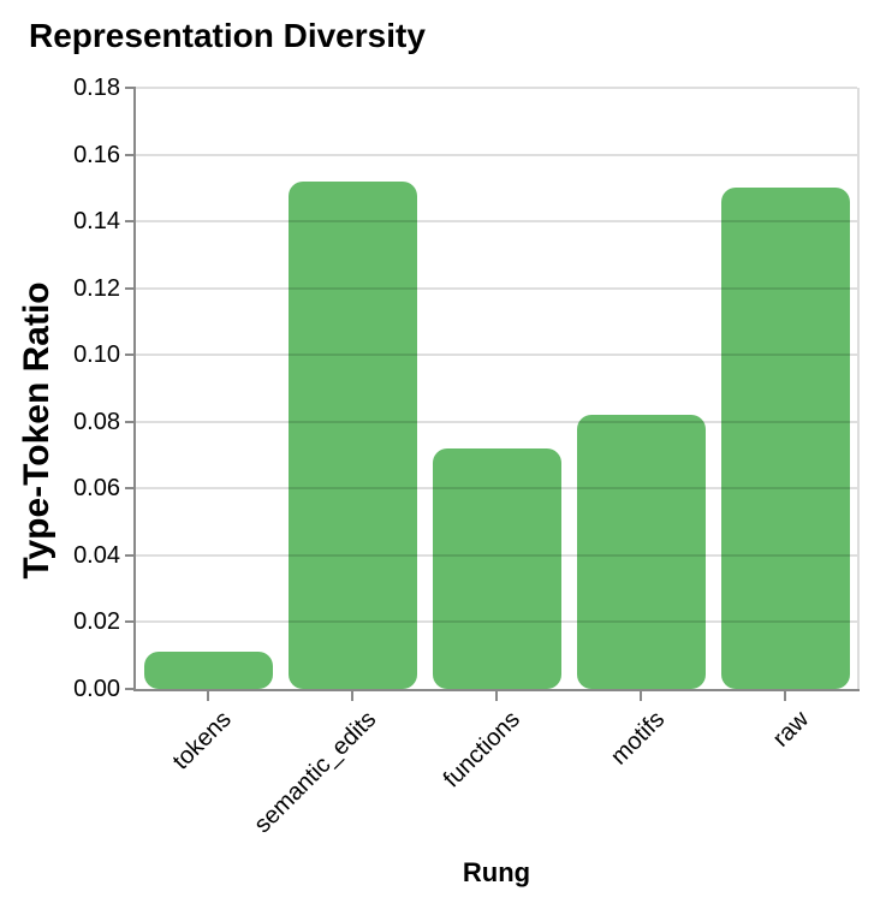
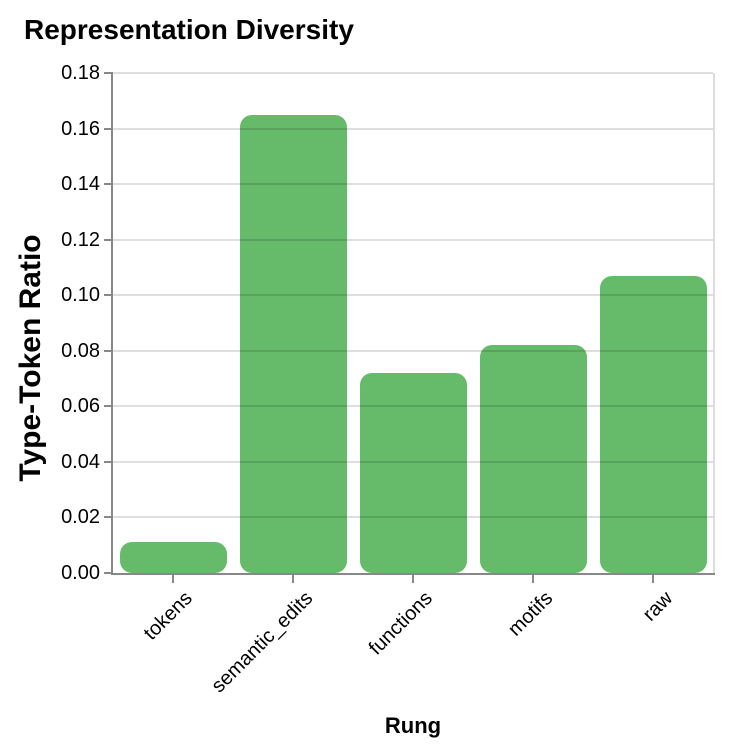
semantic_edits: 0.152 -> 0.165
raw: 0.150 -> 0.107
